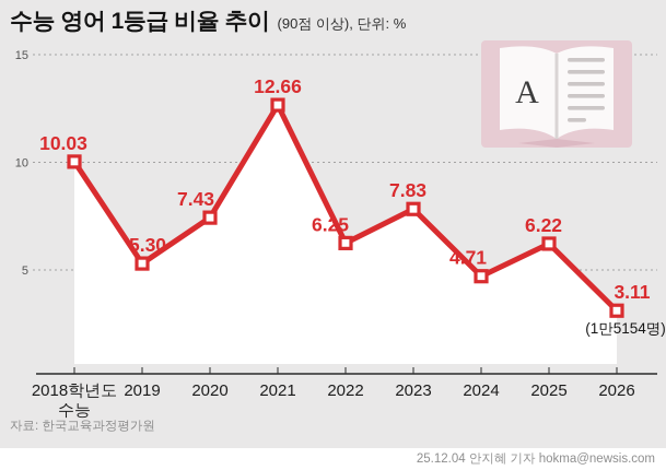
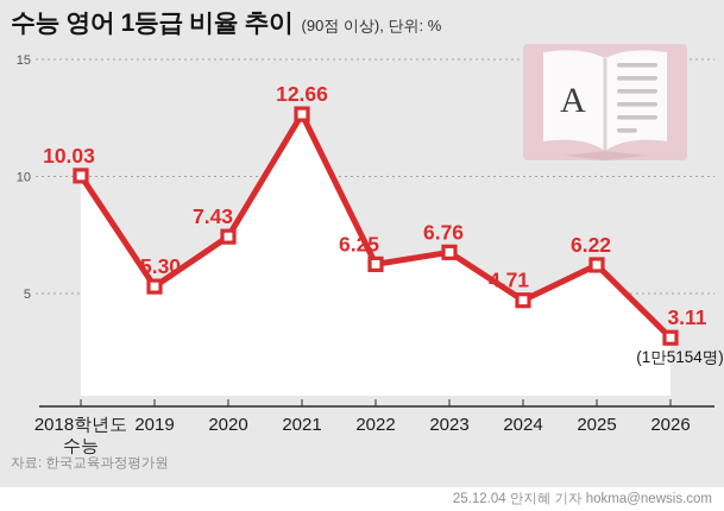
2023: 7.83 -> 6.76
